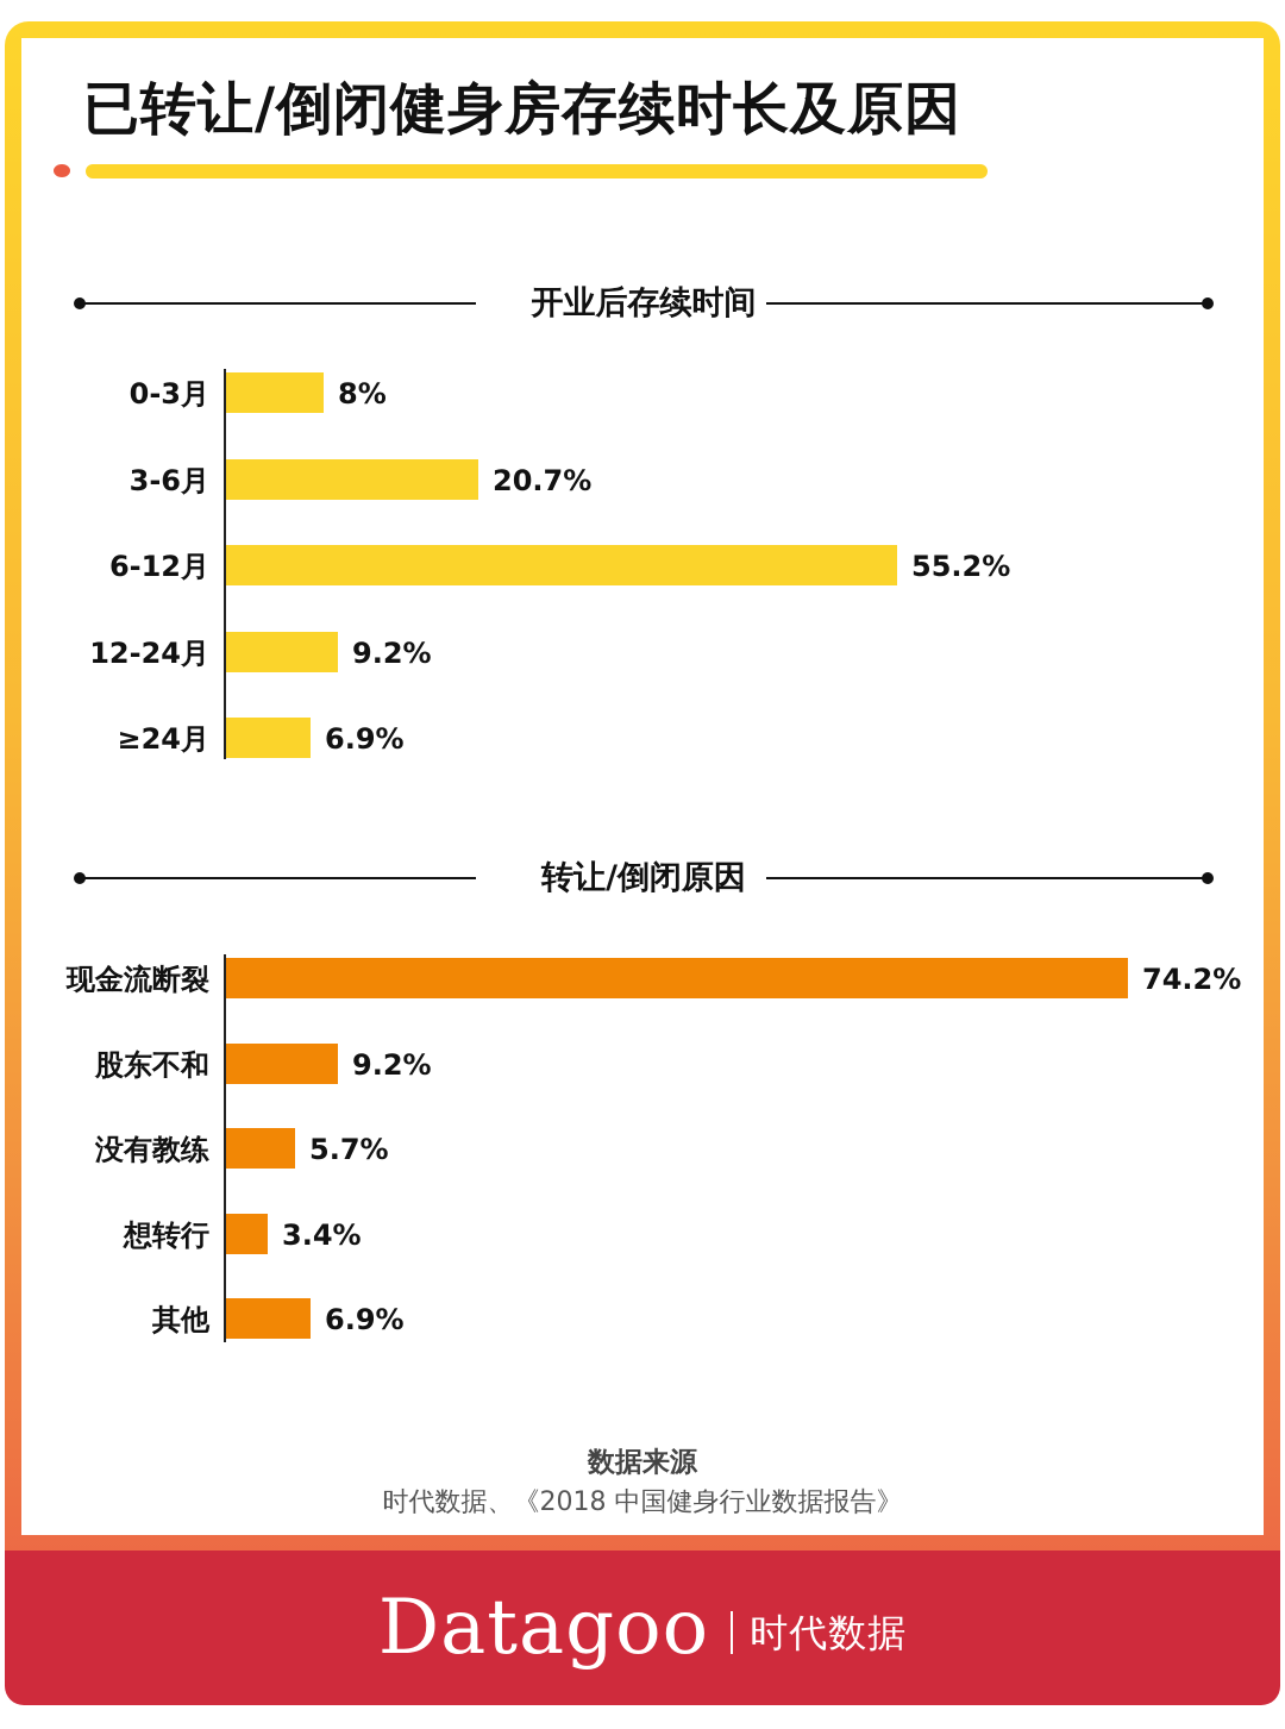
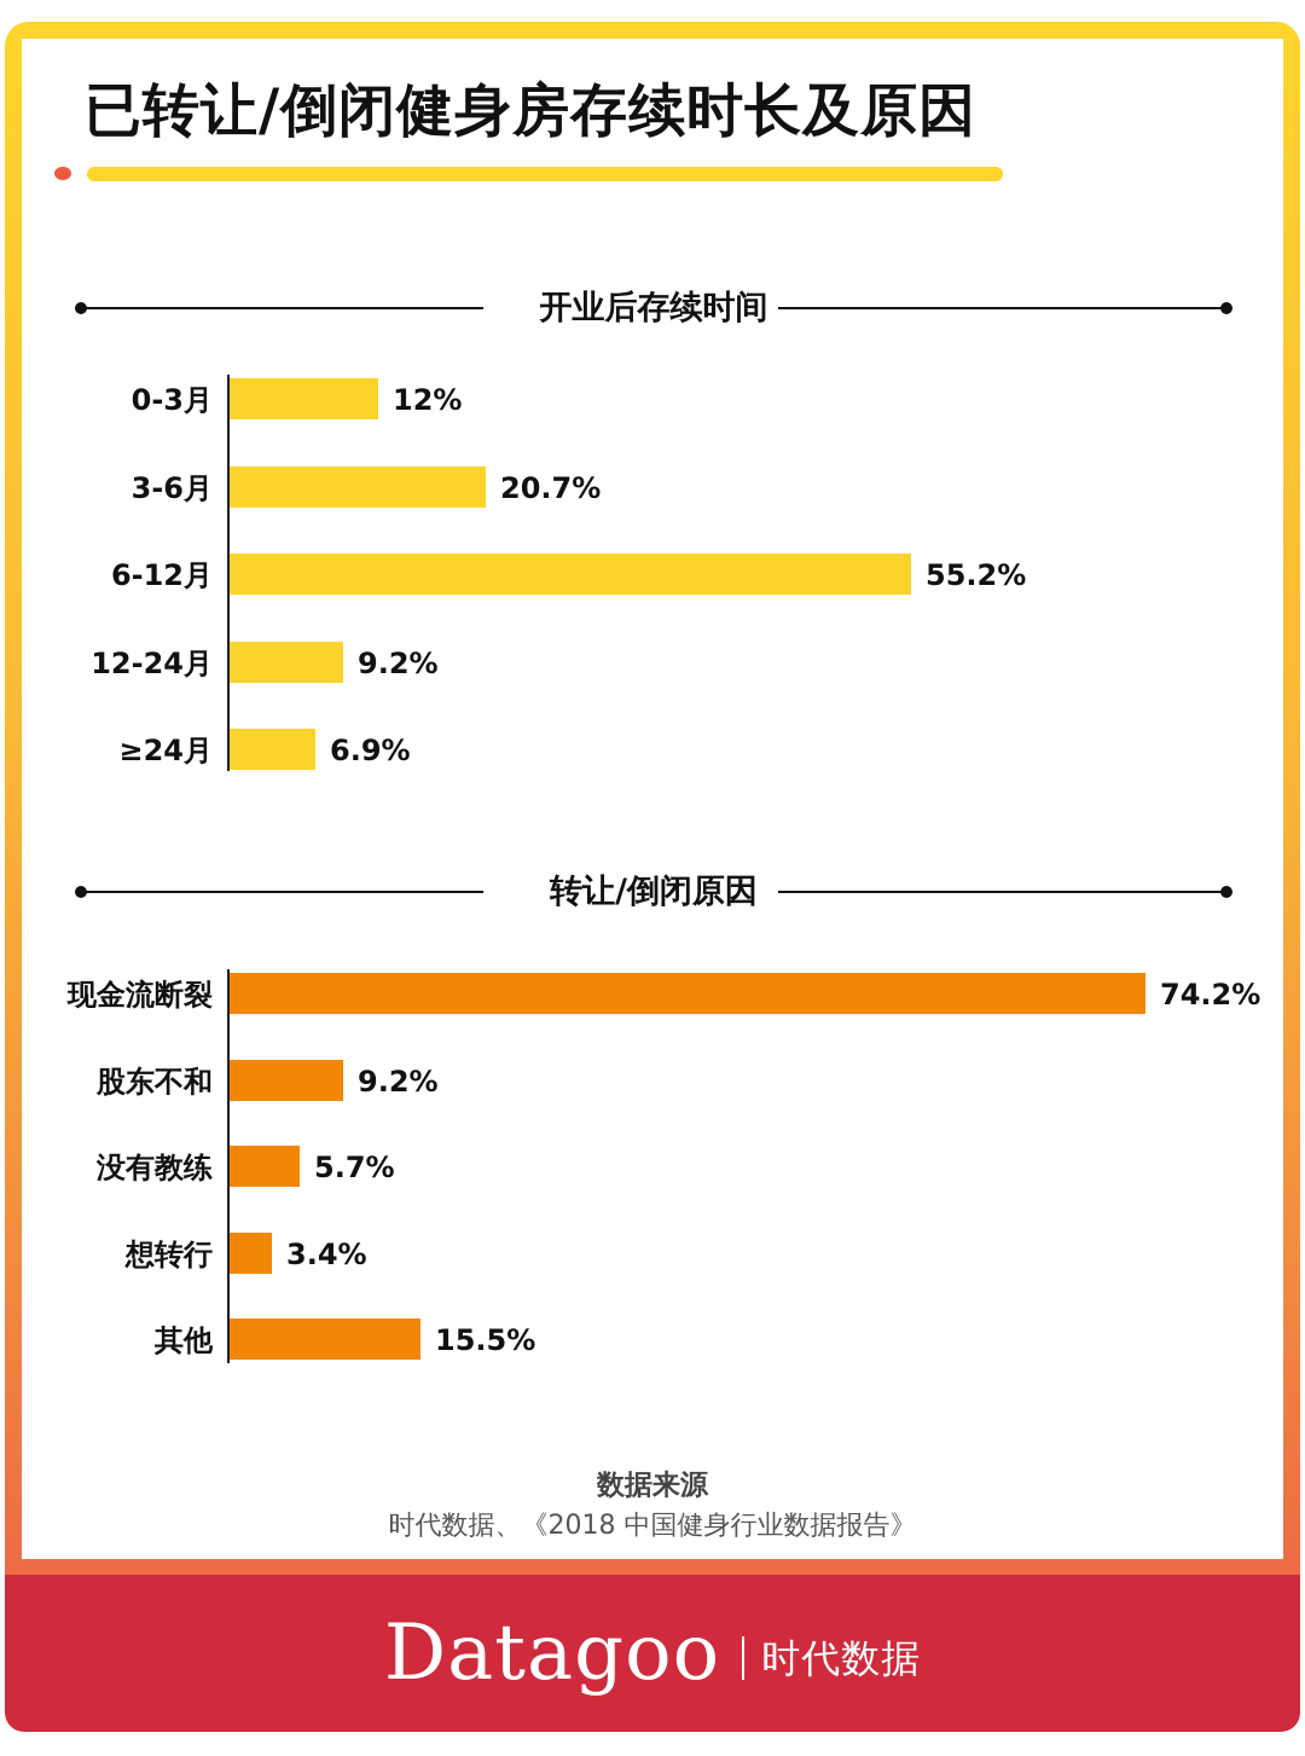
开业后存续时间/0-3月: 8% -> 12%
转让/倒闭原因/其他: 6.9% -> 15.5%
